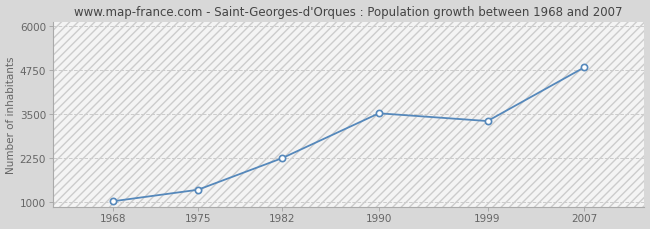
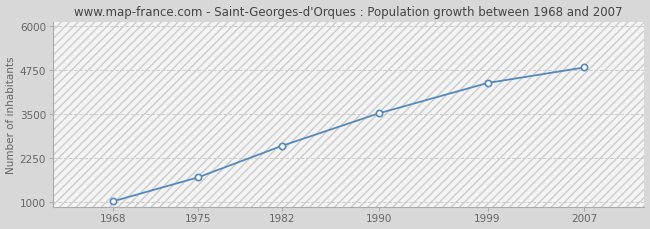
1975: 1350 -> 1700
1982: 2250 -> 2600
1999: 3300 -> 4380
